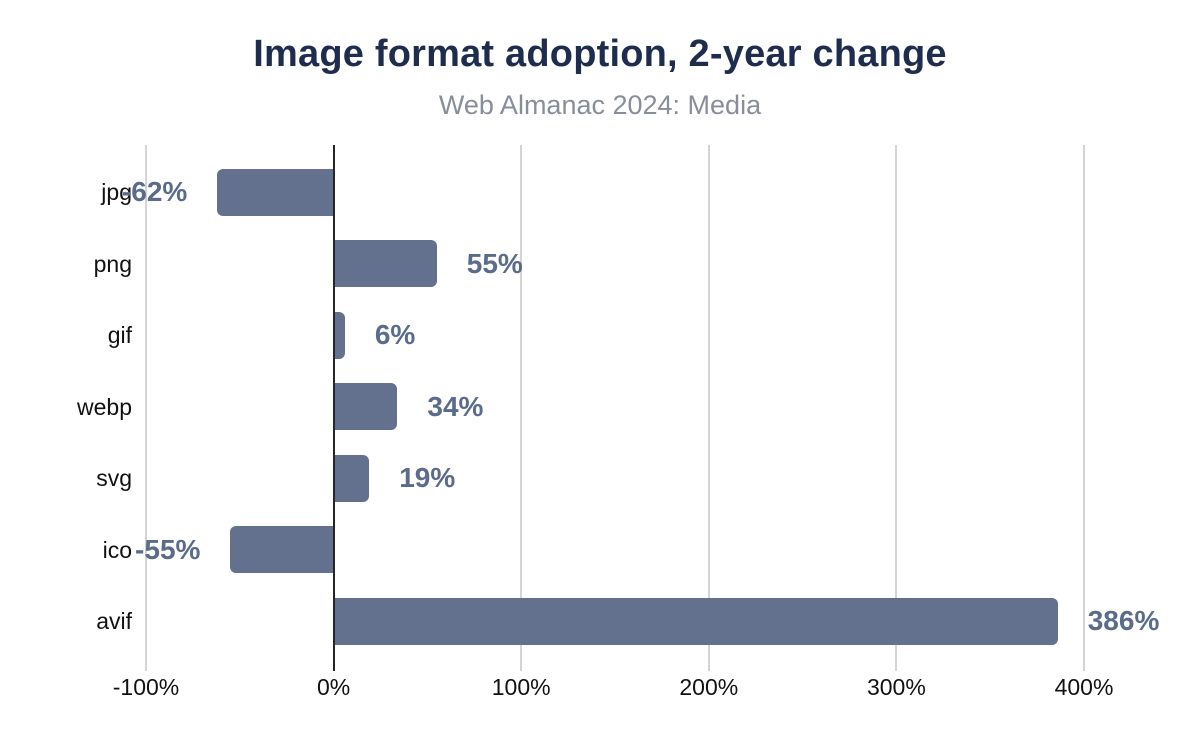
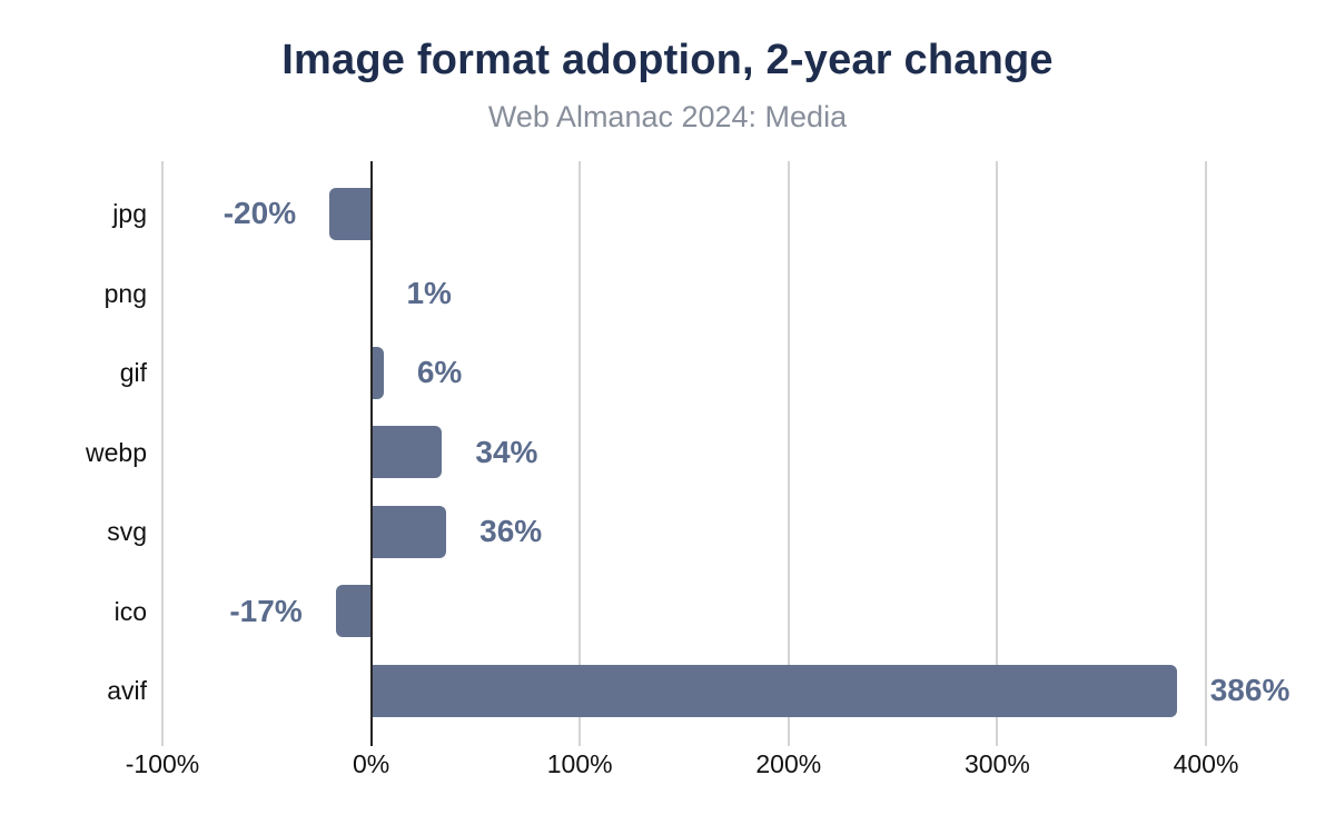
jpg: -62% -> -20%
png: 55% -> 1%
svg: 19% -> 36%
ico: -55% -> -17%
